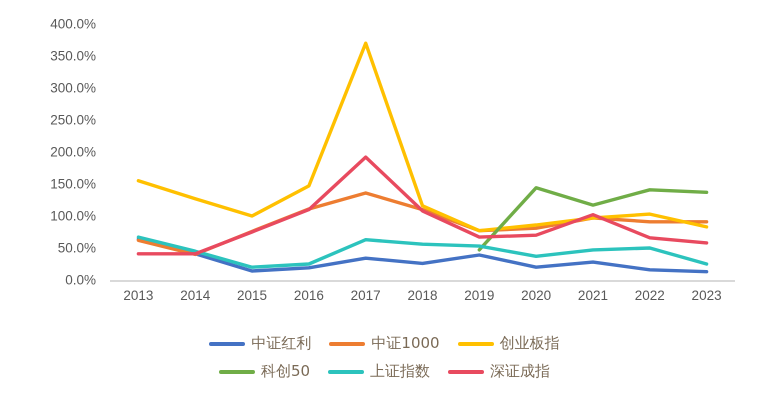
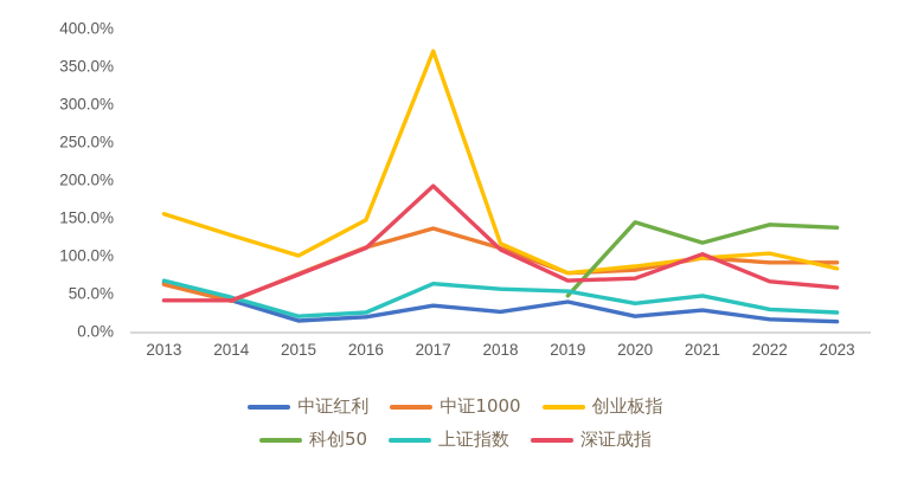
上证指数/2022: 50% -> 30%
